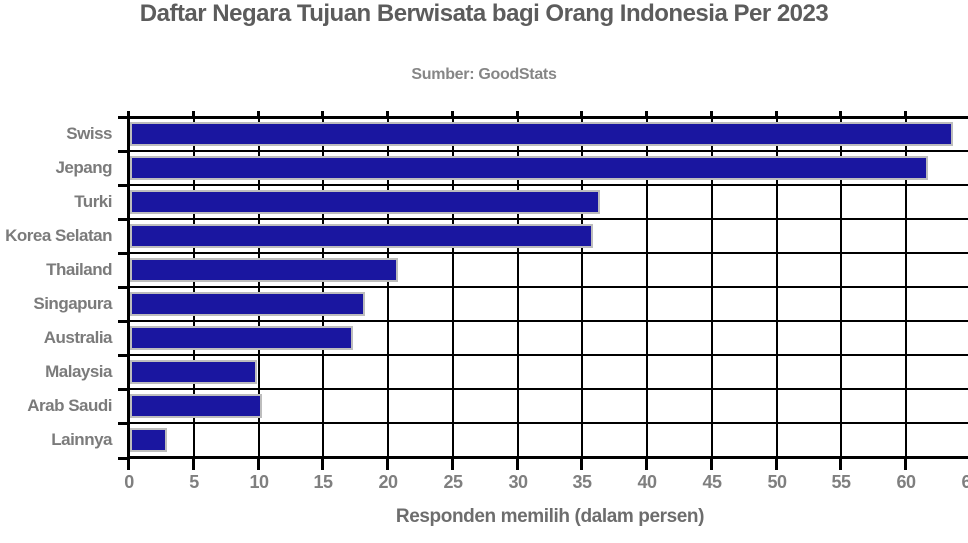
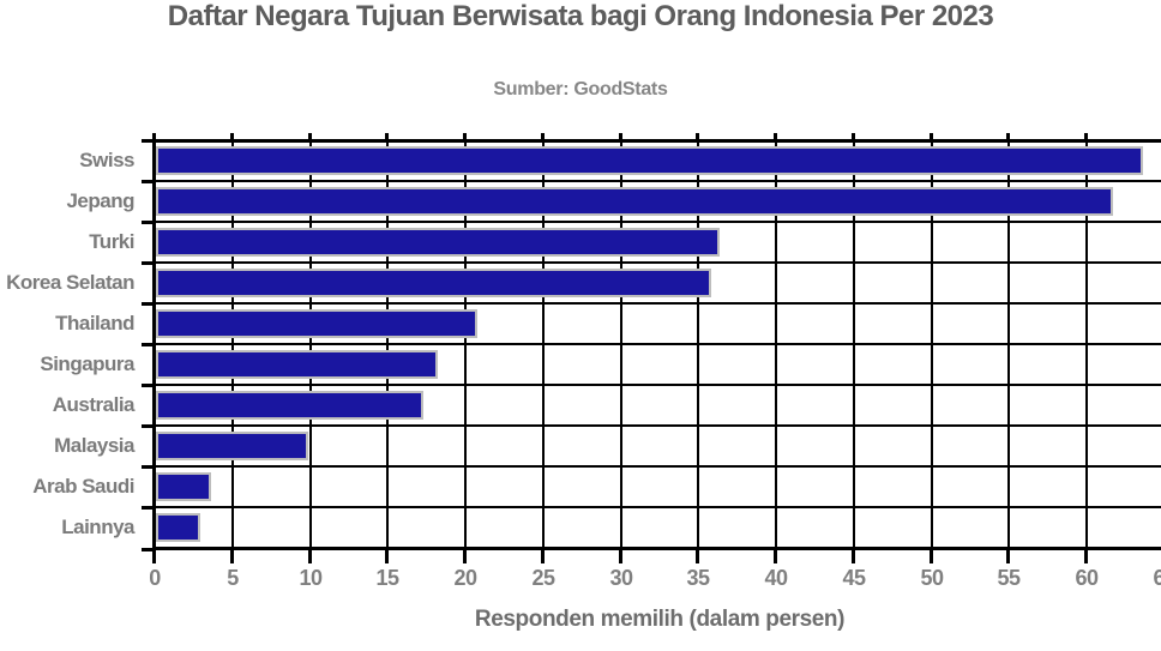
Arab Saudi: 10.3 -> 3.6
